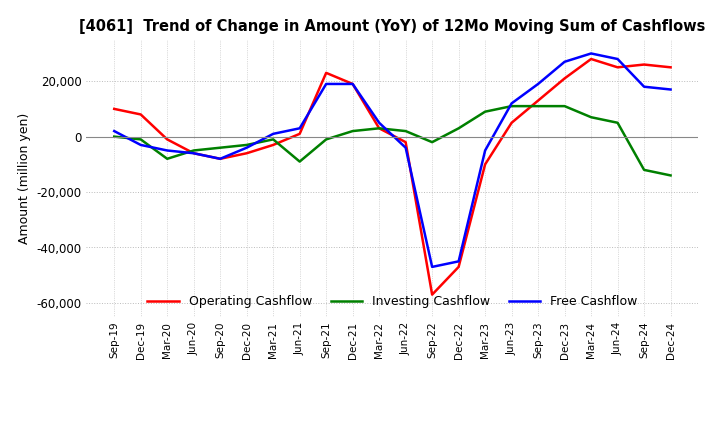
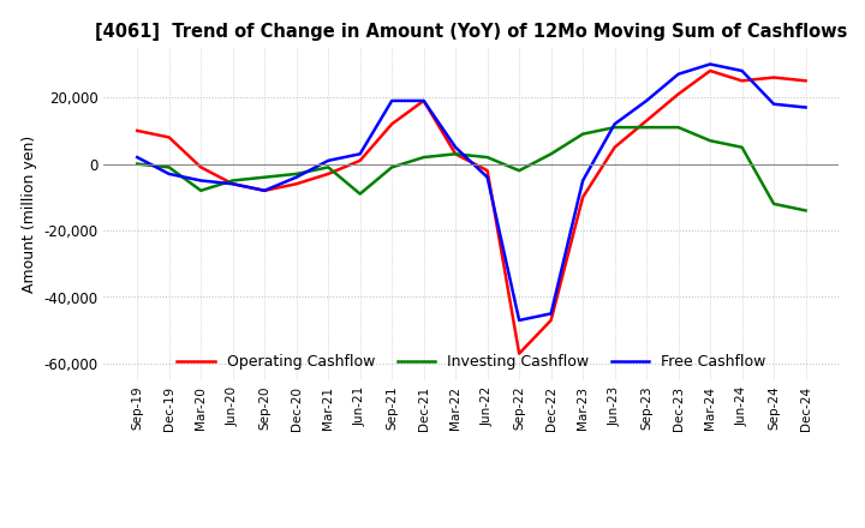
Operating Cashflow/Sep-21: 23,000 -> 12,000
